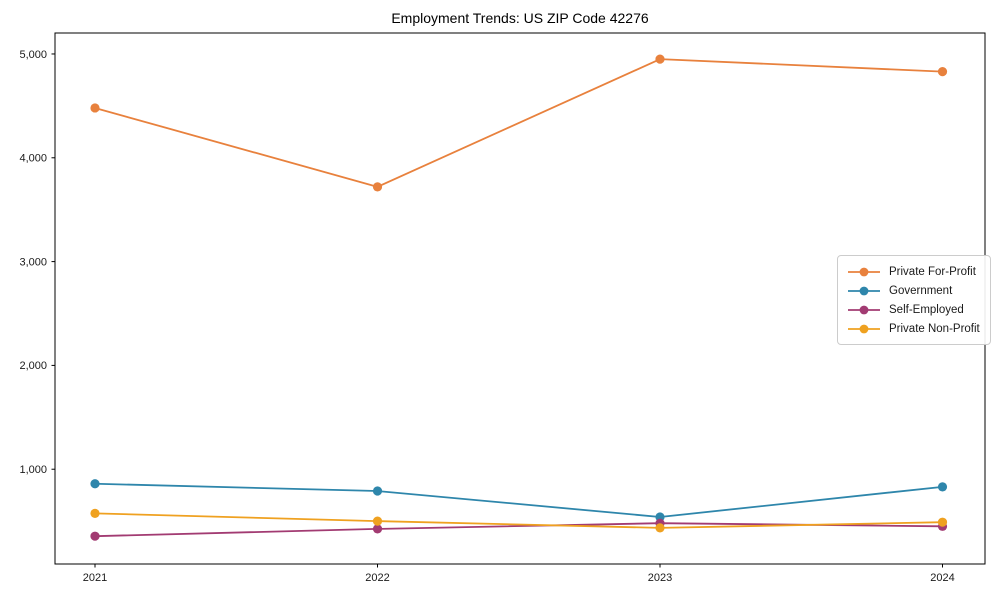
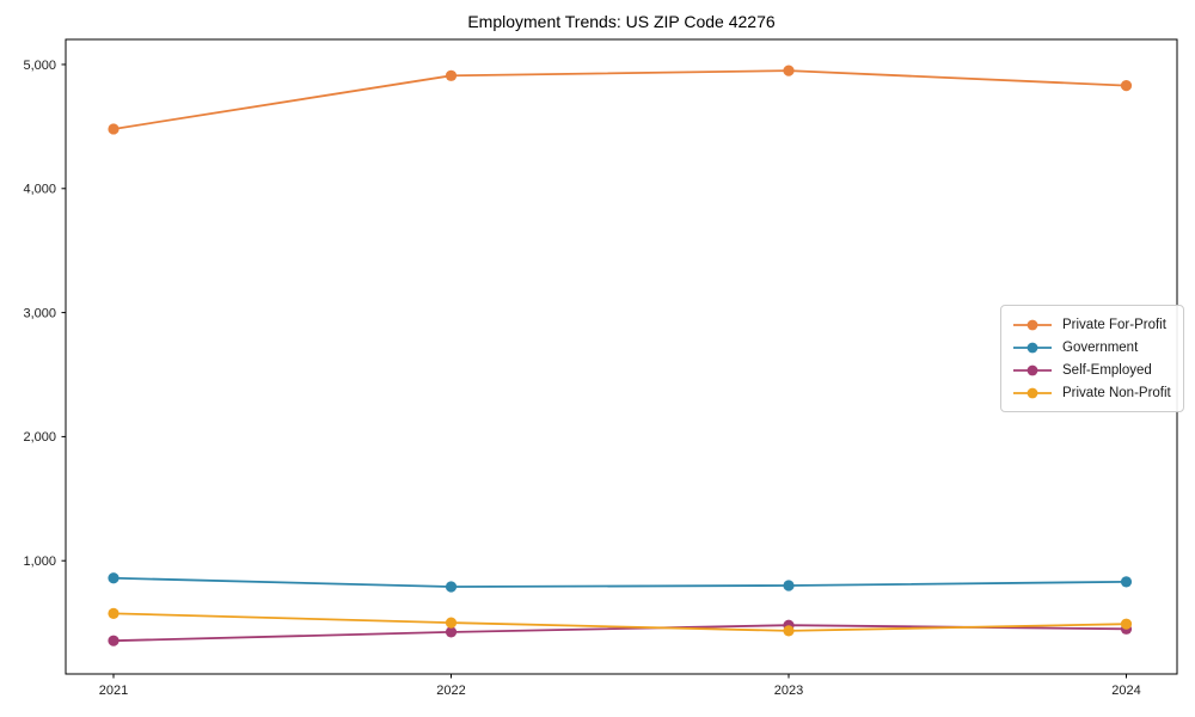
Private For-Profit/2022: 3720 -> 4910
Government/2023: 540 -> 800
